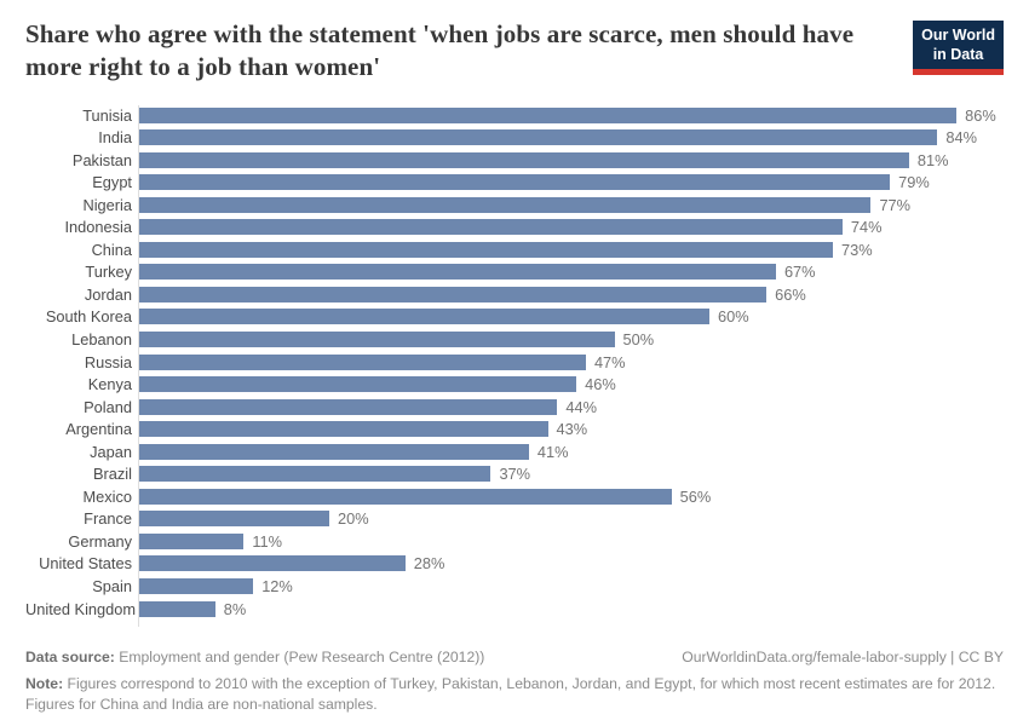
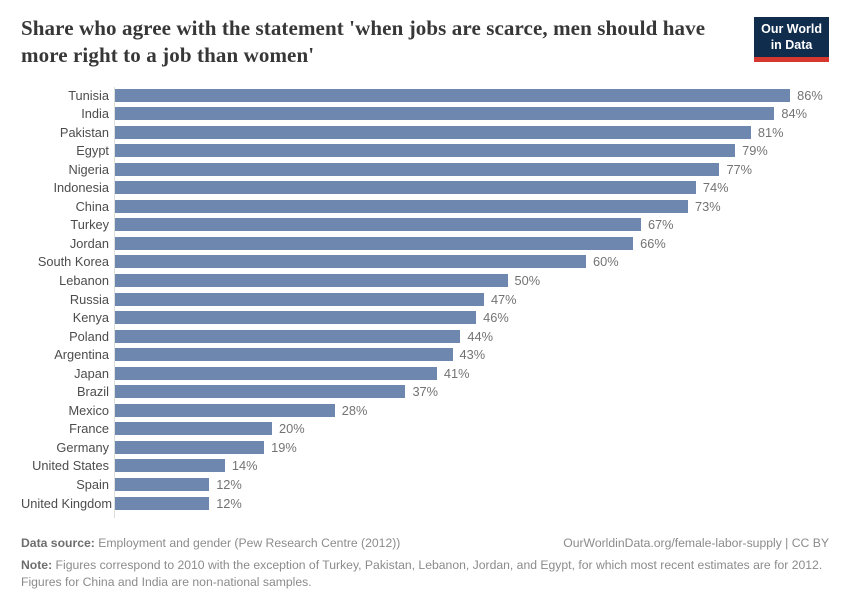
Mexico: 56% -> 28%
Germany: 11% -> 19%
United States: 28% -> 14%
United Kingdom: 8% -> 12%
